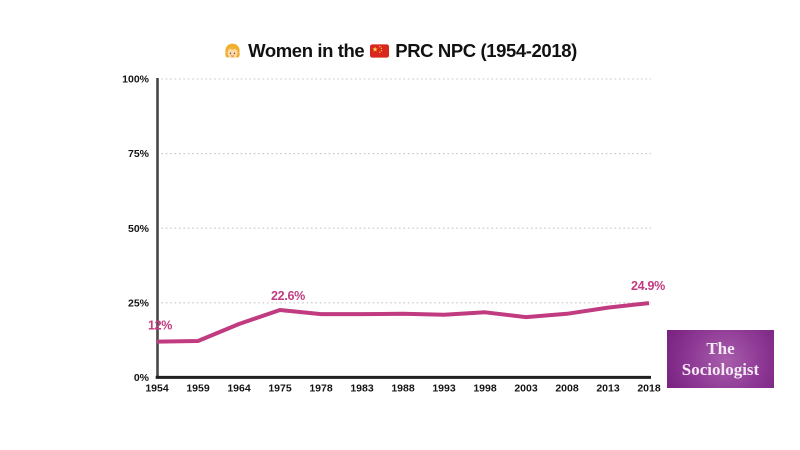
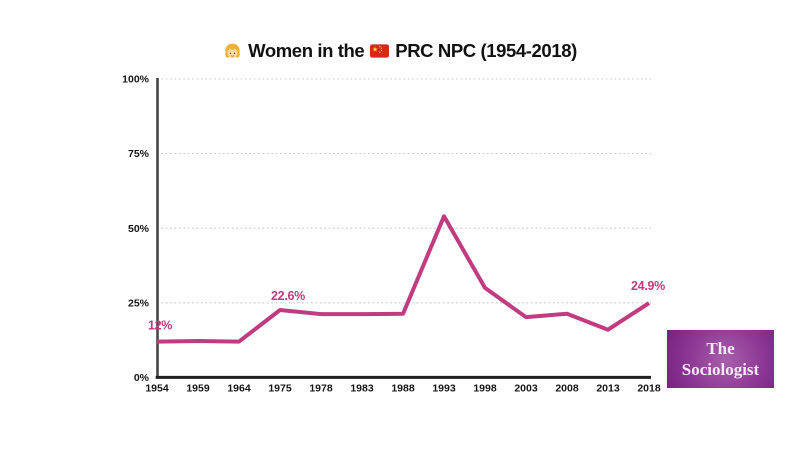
1964: 18% -> 12%
1993: 21% -> 54%
1998: 22% -> 30%
2013: 23% -> 16%
